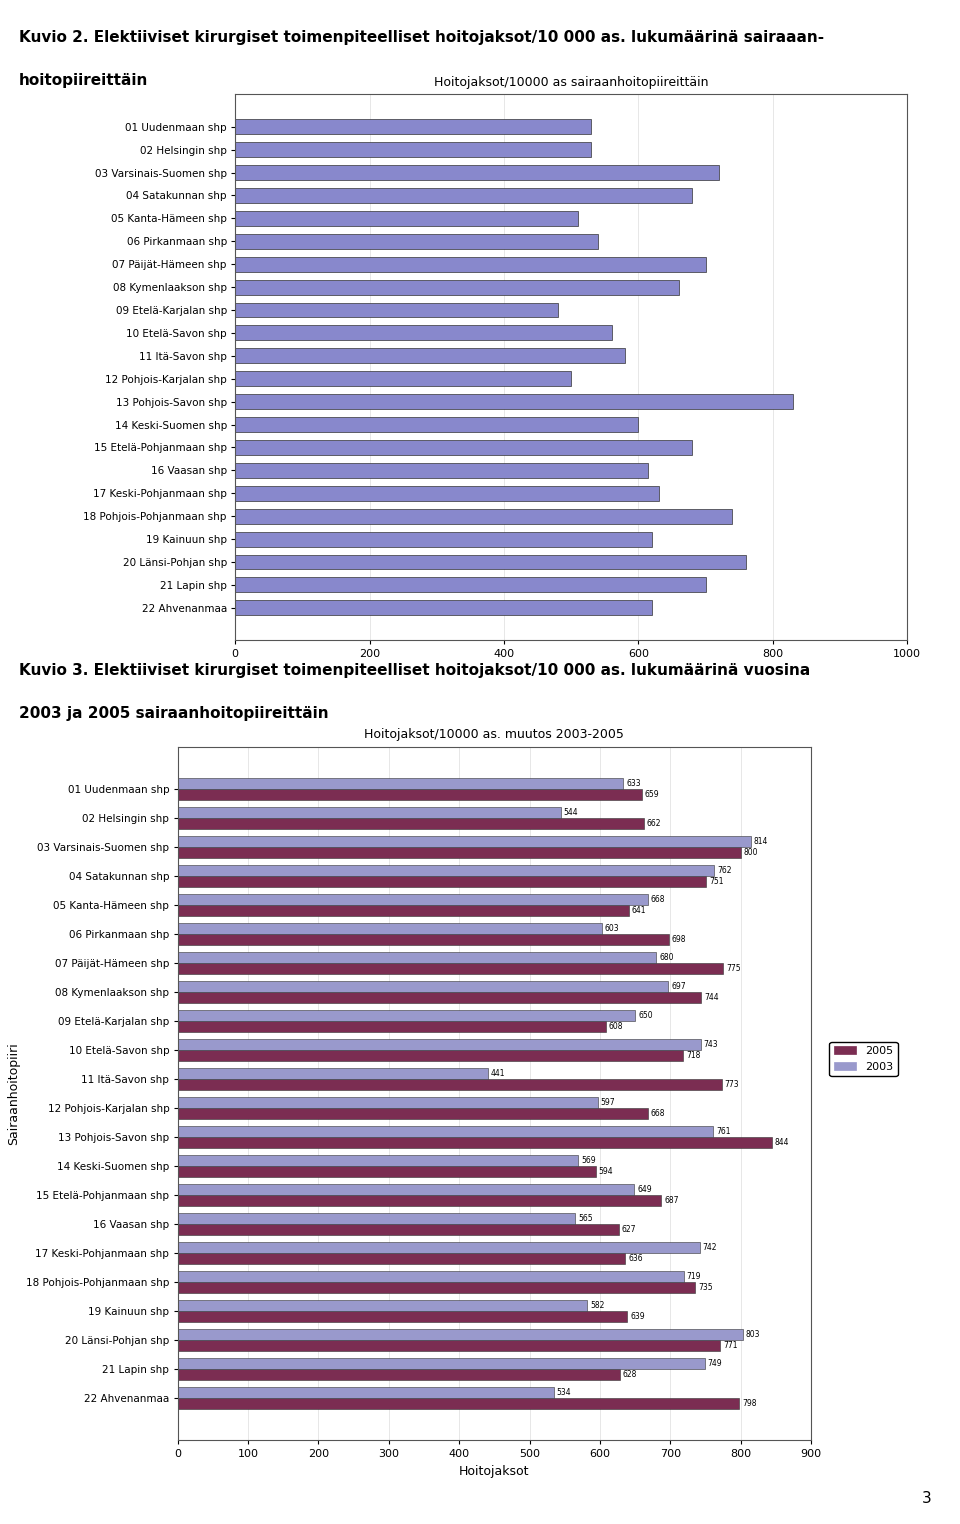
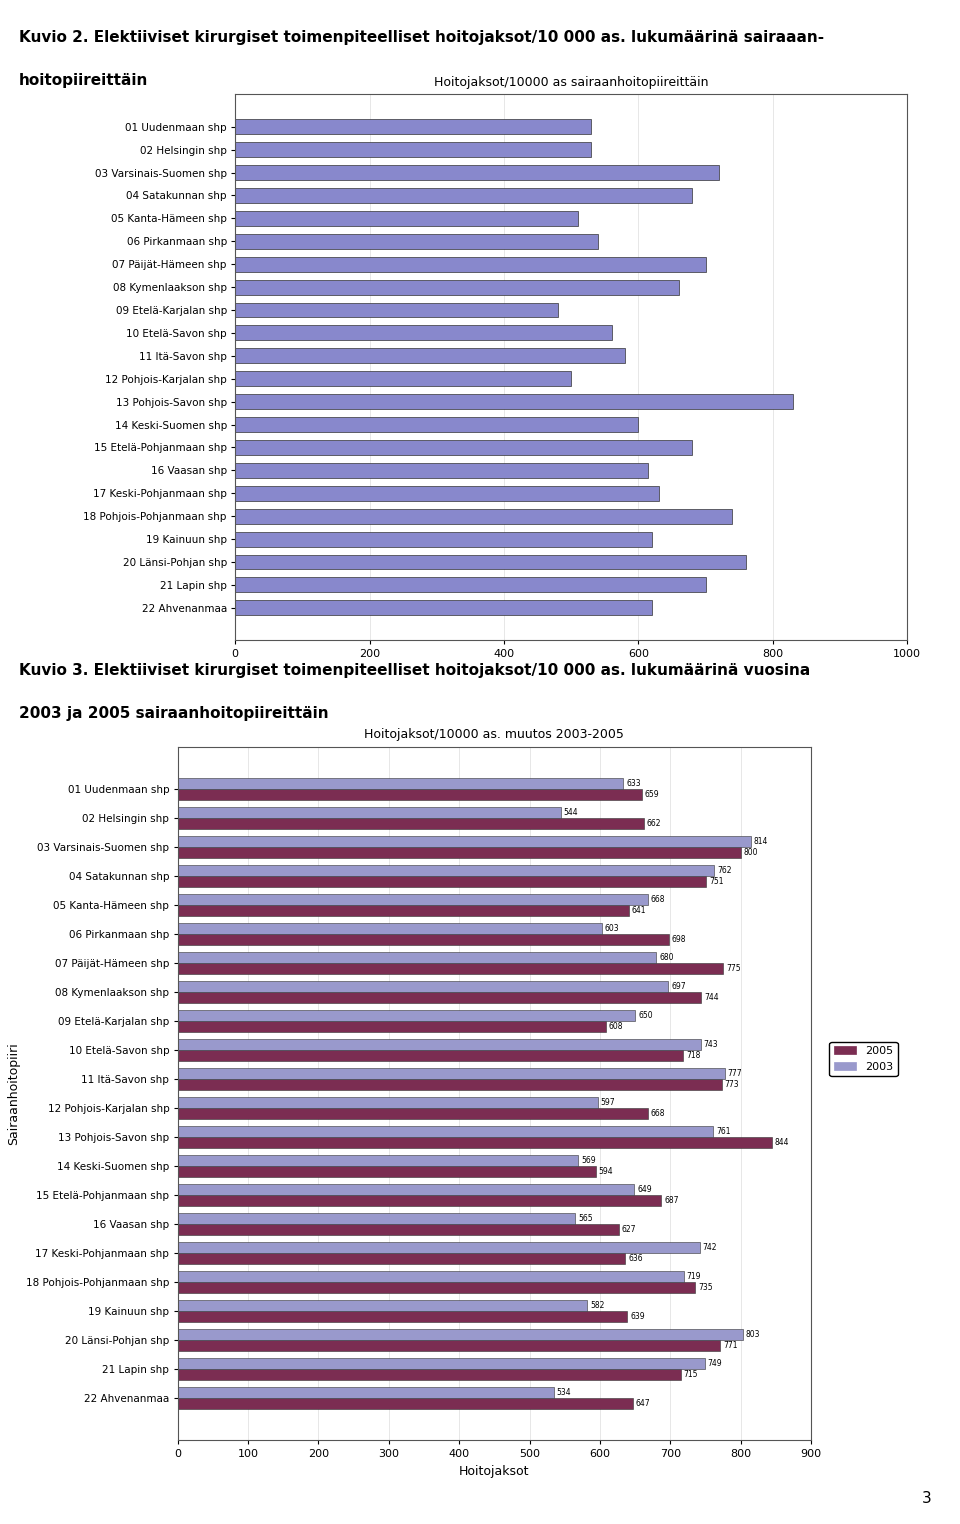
Hoitojaksot/10000 as. muutos 2003-2005/2003/11 Itä-Savon shp: 441 -> 777
Hoitojaksot/10000 as. muutos 2003-2005/2005/21 Lapin shp: 628 -> 715
Hoitojaksot/10000 as. muutos 2003-2005/2005/22 Ahvenanmaa: 798 -> 647
